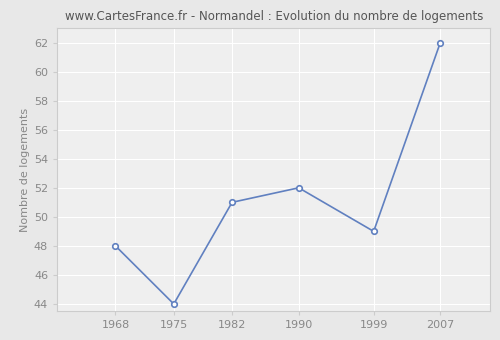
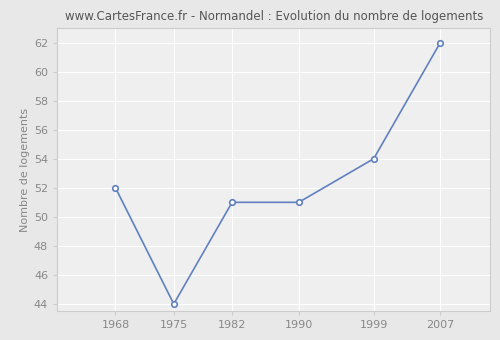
1968: 48 -> 52
1990: 52 -> 51
1999: 49 -> 54
